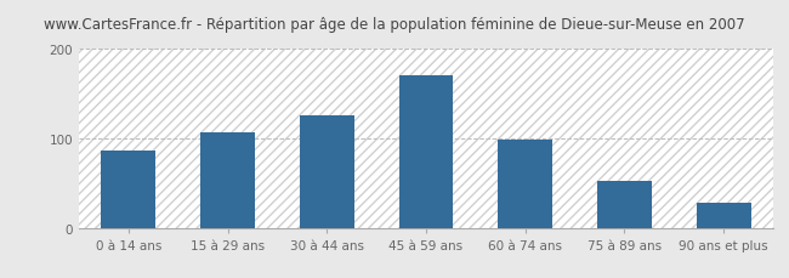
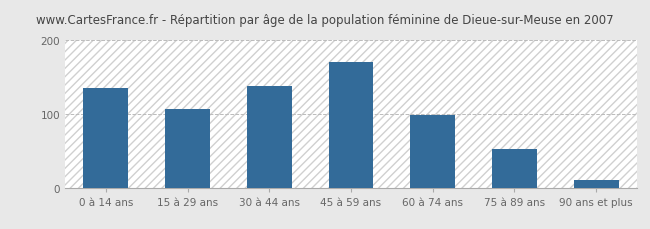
0 à 14 ans: 86 -> 135
30 à 44 ans: 126 -> 138
90 ans et plus: 28 -> 10
